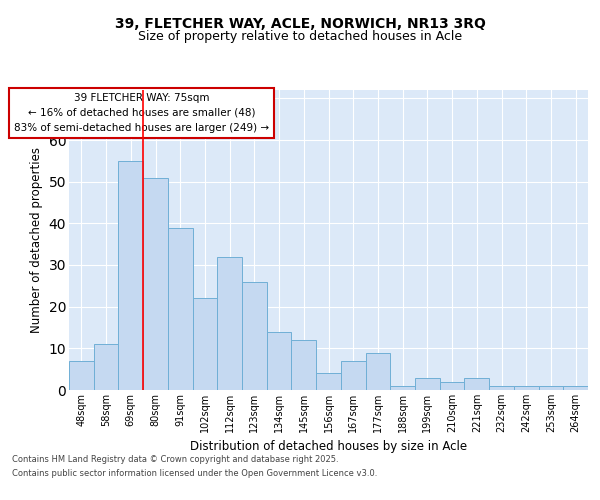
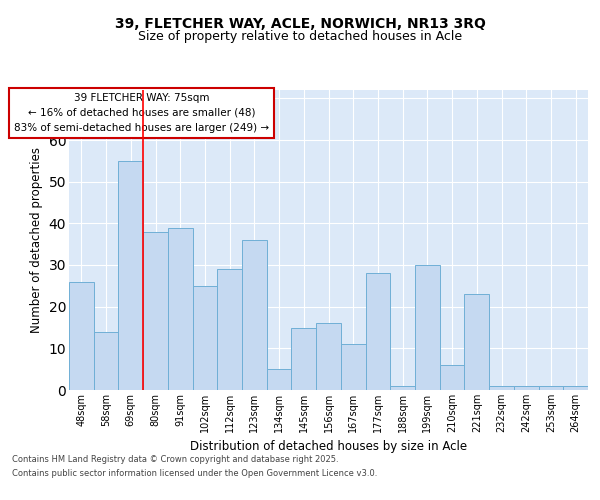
48sqm: 7 -> 26
58sqm: 11 -> 14
80sqm: 51 -> 38
102sqm: 22 -> 25
112sqm: 32 -> 29
123sqm: 26 -> 36
134sqm: 14 -> 5
145sqm: 12 -> 15
156sqm: 4 -> 16
167sqm: 7 -> 11
177sqm: 9 -> 28
199sqm: 3 -> 30
210sqm: 2 -> 6
221sqm: 3 -> 23
